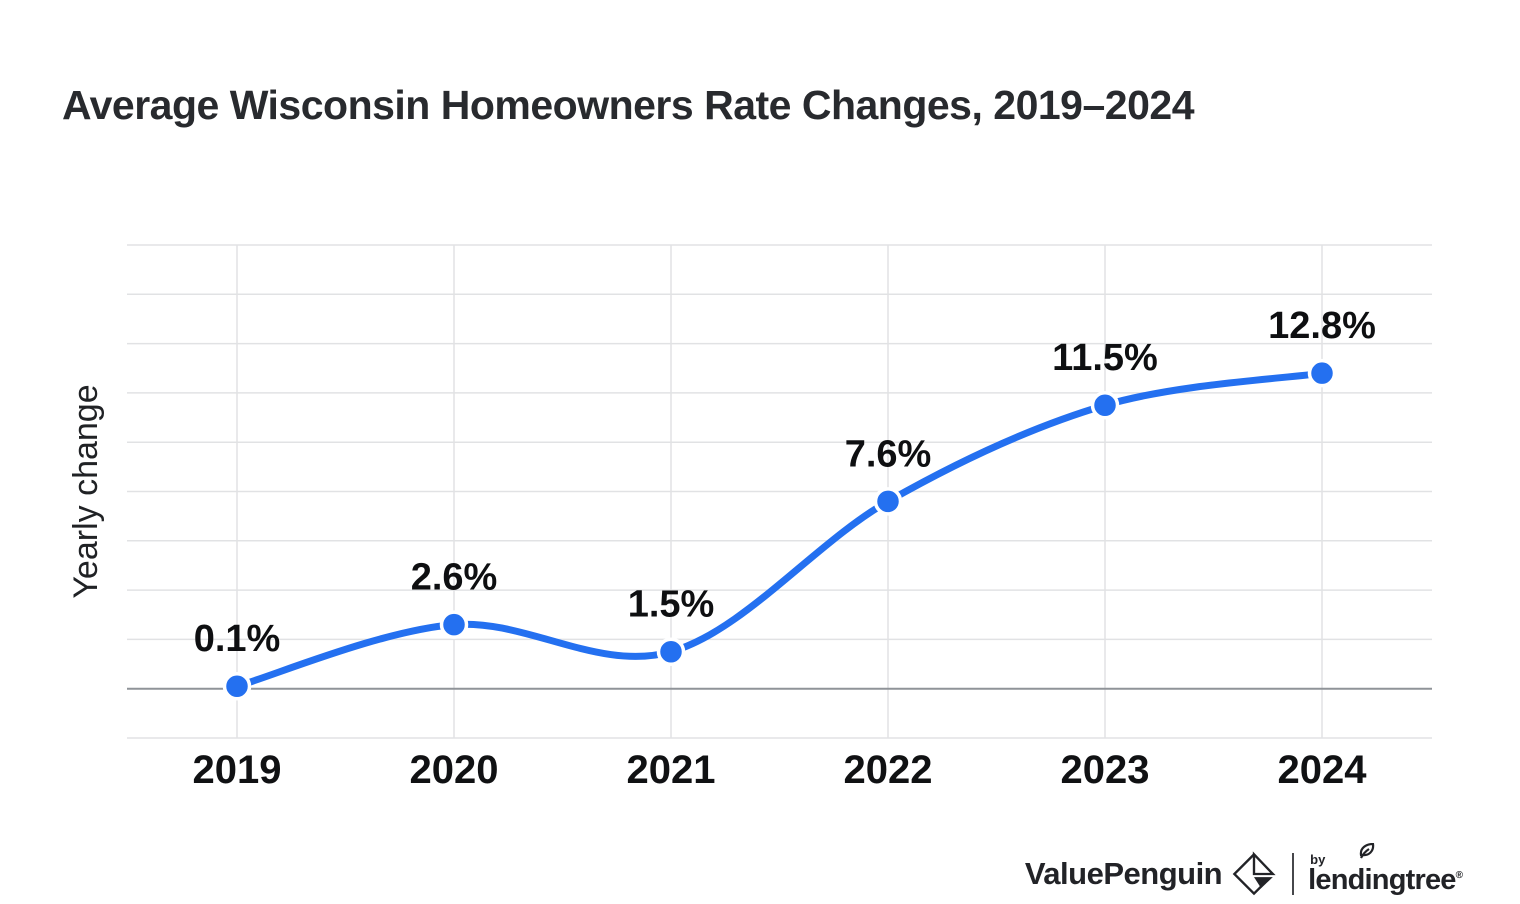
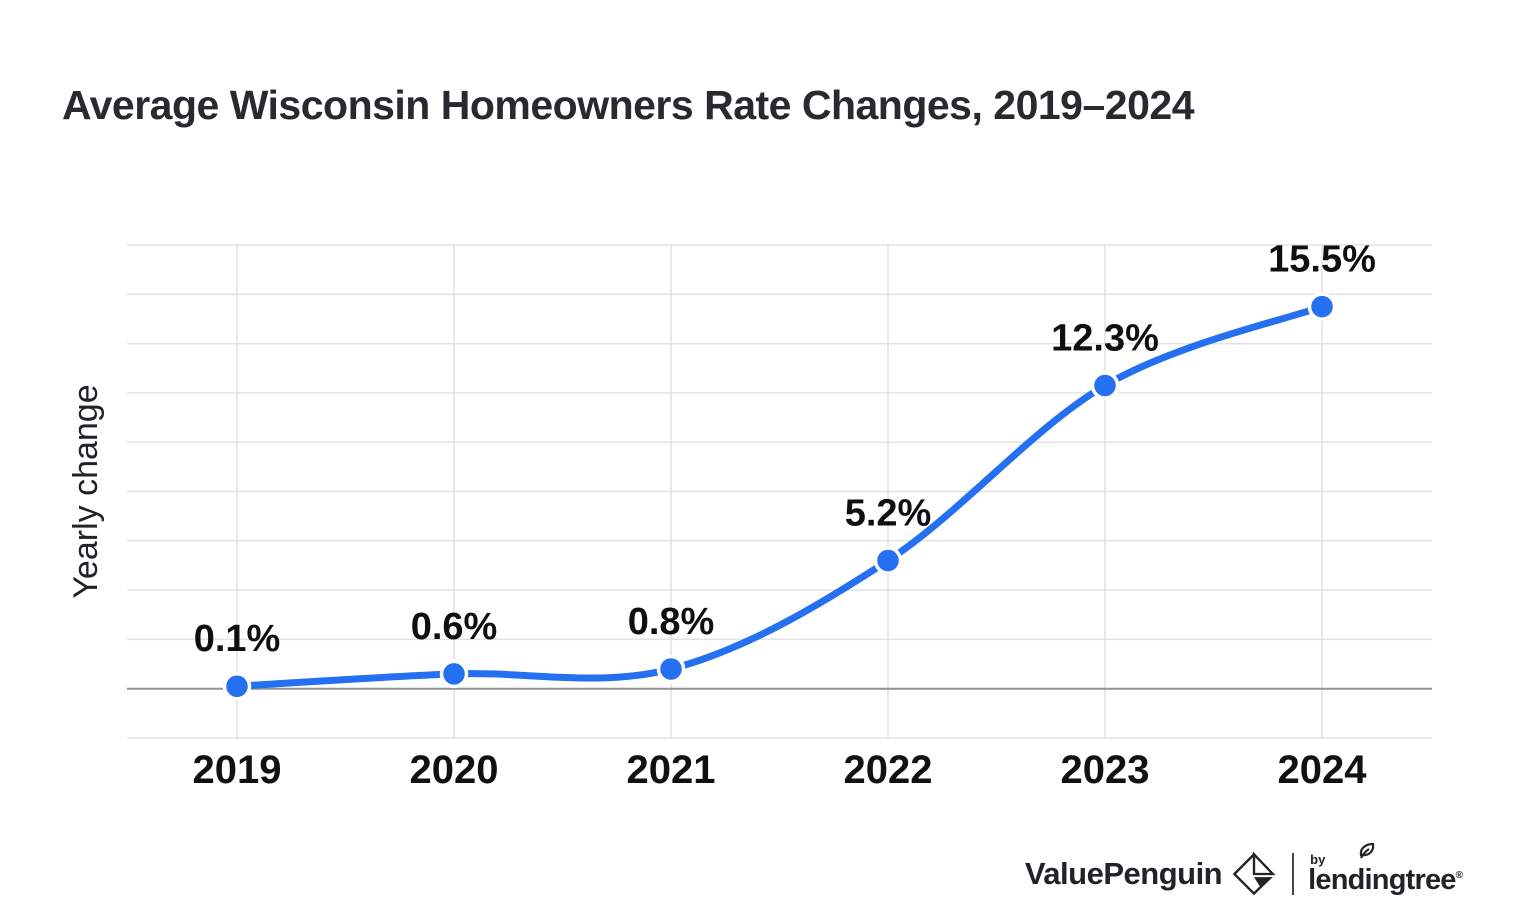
2020: 2.6% -> 0.6%
2021: 1.5% -> 0.8%
2022: 7.6% -> 5.2%
2023: 11.5% -> 12.3%
2024: 12.8% -> 15.5%
